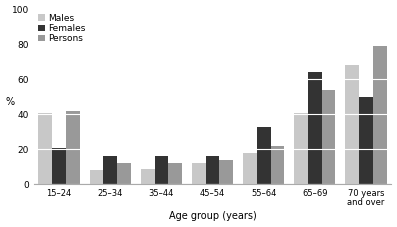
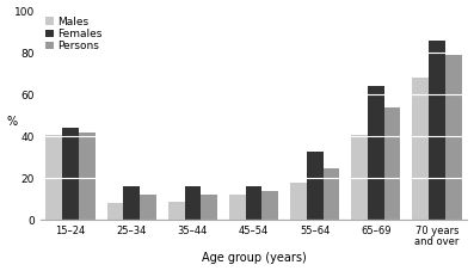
Females/15–24: 21 -> 44
Persons/55–64: 22 -> 25
Females/70 years and over: 50 -> 86
